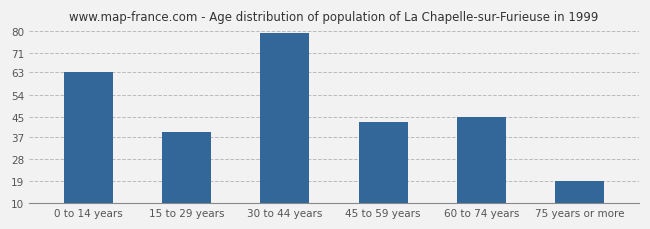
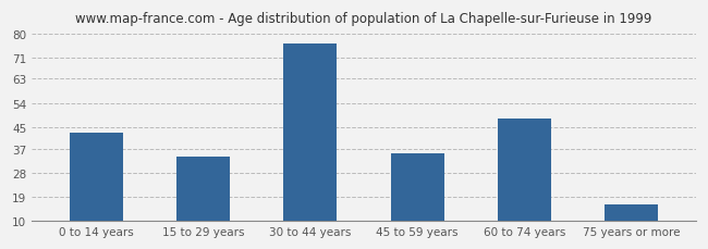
0 to 14 years: 63 -> 43
15 to 29 years: 39 -> 34
30 to 44 years: 79 -> 76
45 to 59 years: 43 -> 35
60 to 74 years: 45 -> 48
75 years or more: 19 -> 16
